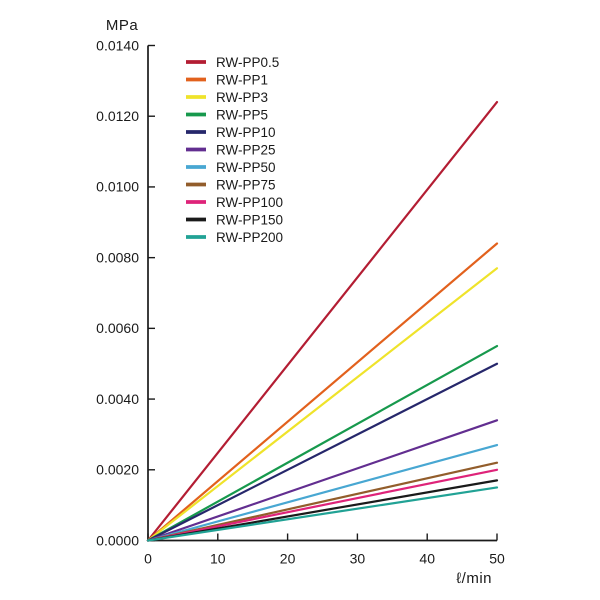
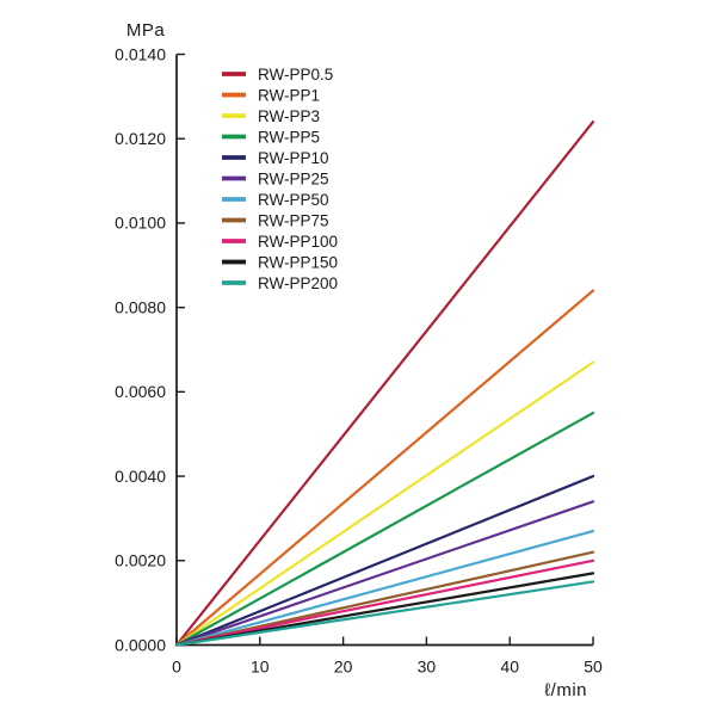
RW-PP3/50: 0.0077 -> 0.0067
RW-PP10/50: 0.005 -> 0.004
